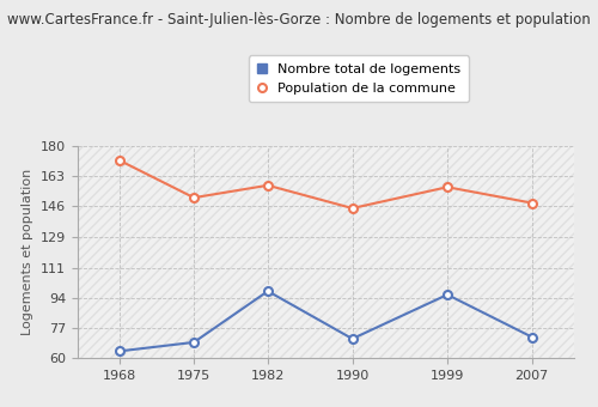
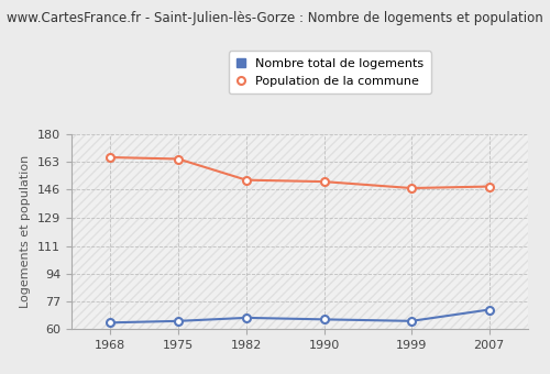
Population de la commune/1968: 172 -> 166
Nombre total de logements/1975: 69 -> 65
Population de la commune/1975: 151 -> 165
Nombre total de logements/1982: 98 -> 67
Population de la commune/1982: 158 -> 152
Nombre total de logements/1990: 71 -> 66
Population de la commune/1990: 145 -> 151
Nombre total de logements/1999: 96 -> 65
Population de la commune/1999: 157 -> 147
